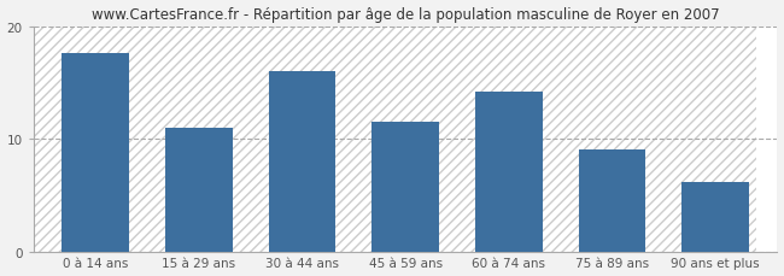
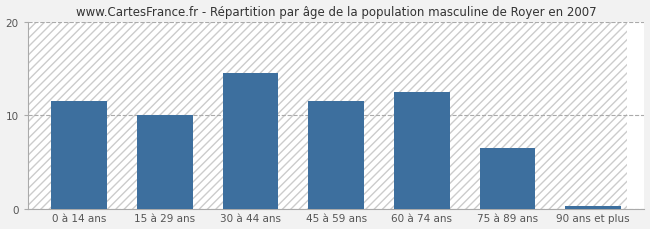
0 à 14 ans: 17.6 -> 11.5
15 à 29 ans: 11.0 -> 10.0
30 à 44 ans: 16.0 -> 14.5
60 à 74 ans: 14.2 -> 12.5
75 à 89 ans: 9.0 -> 6.5
90 ans et plus: 6.2 -> 0.3
